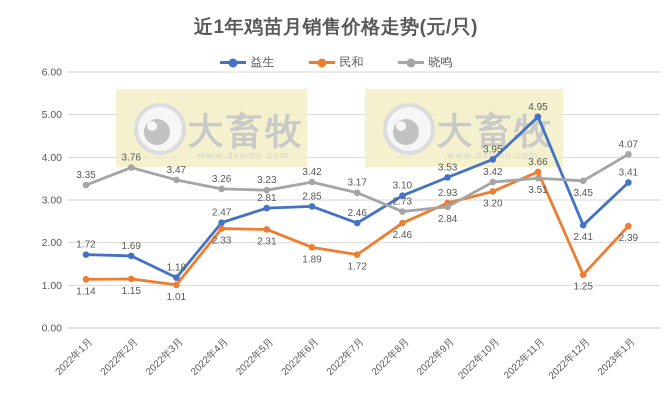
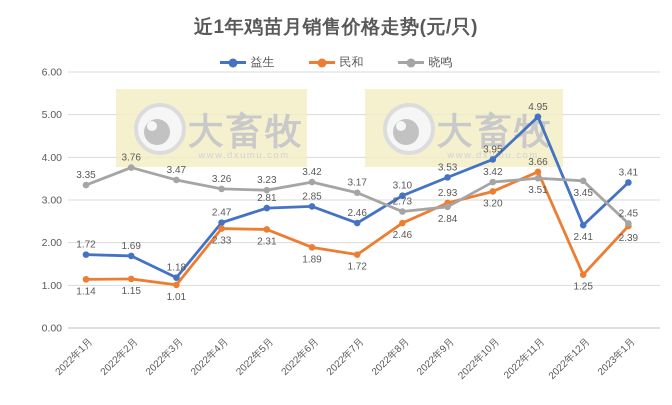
晓鸣/2023年1月: 4.07 -> 2.45
